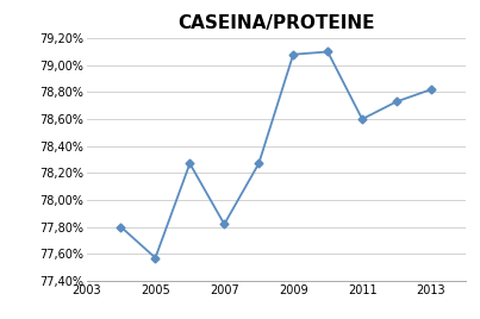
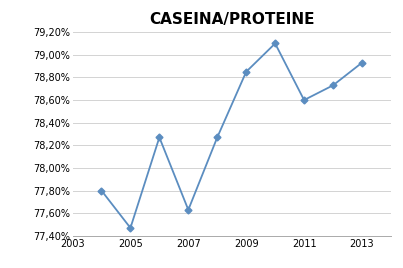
2005: 77,57% -> 77,47%
2007: 77,82% -> 77,63%
2009: 79,08% -> 78,85%
2013: 78,82% -> 78,93%
